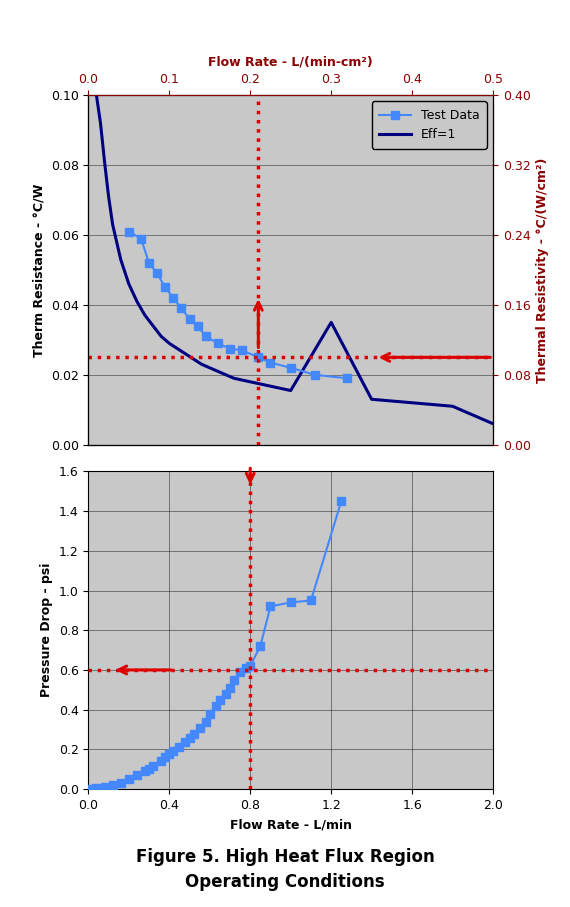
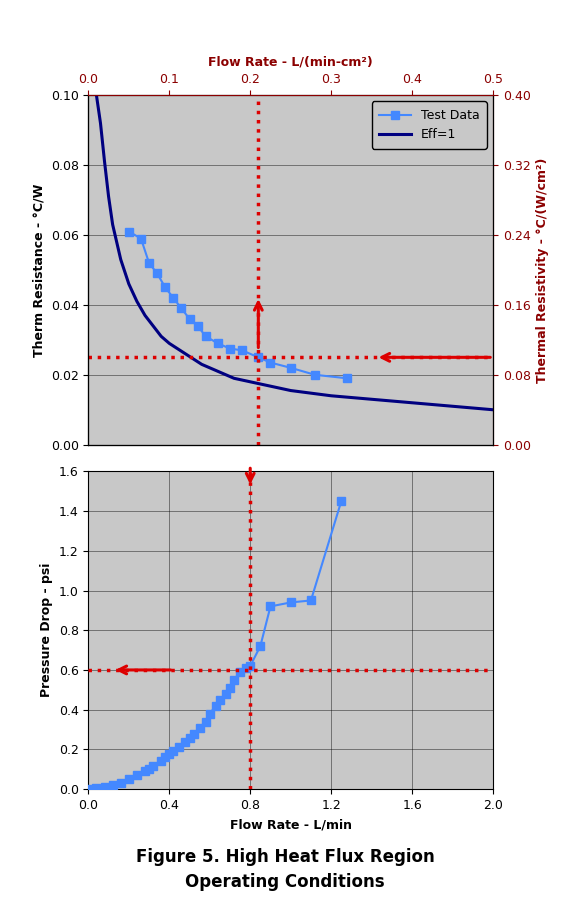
Eff=1/0.3: 0.0350 -> 0.0140
Eff=1/0.5: 0.0060 -> 0.0100
